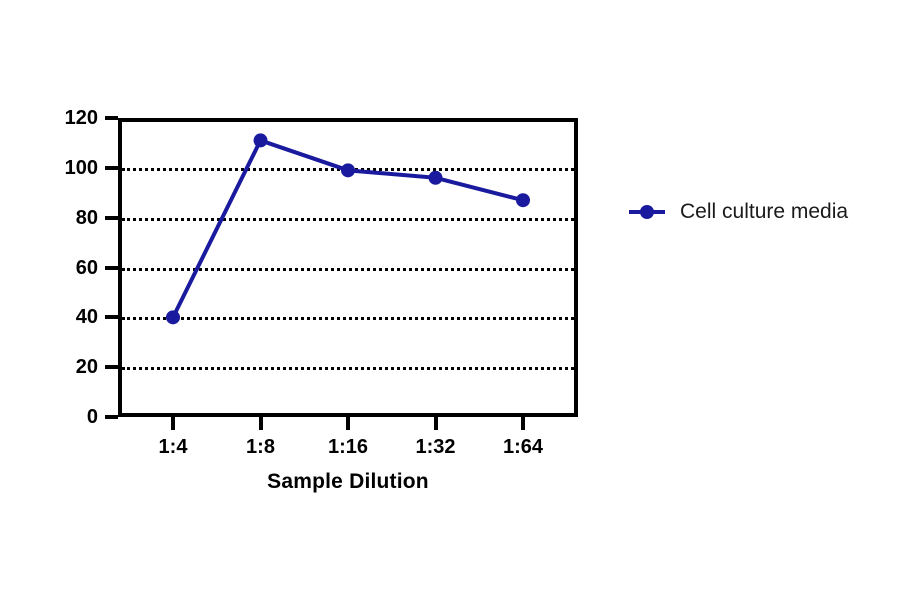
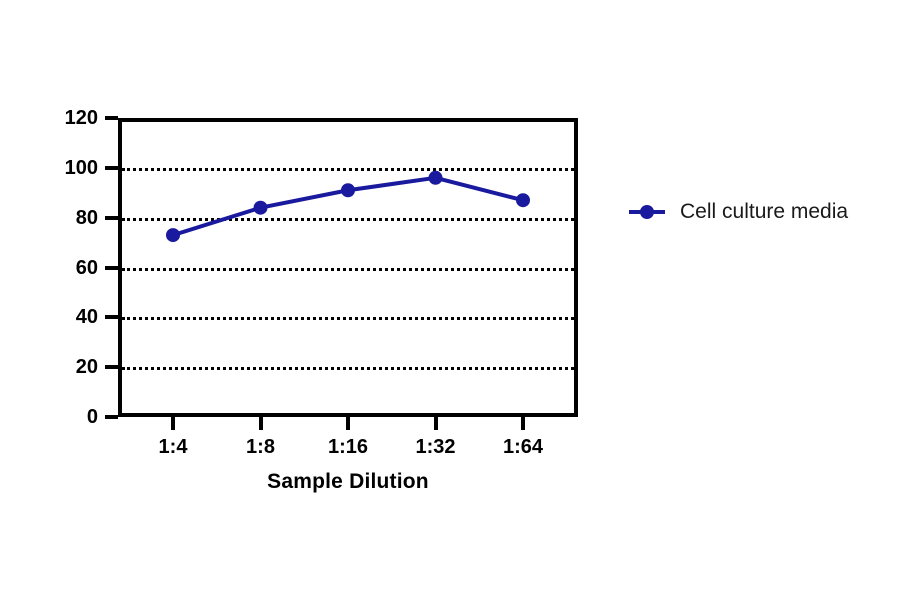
1:4: 40 -> 73
1:8: 111 -> 84
1:16: 99 -> 91
